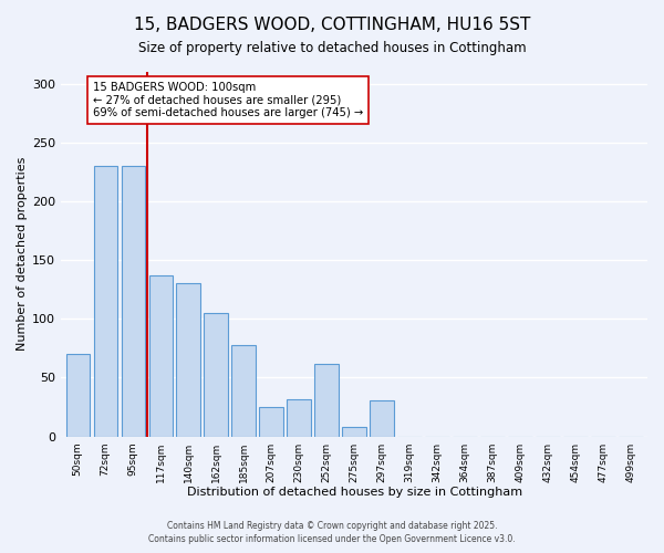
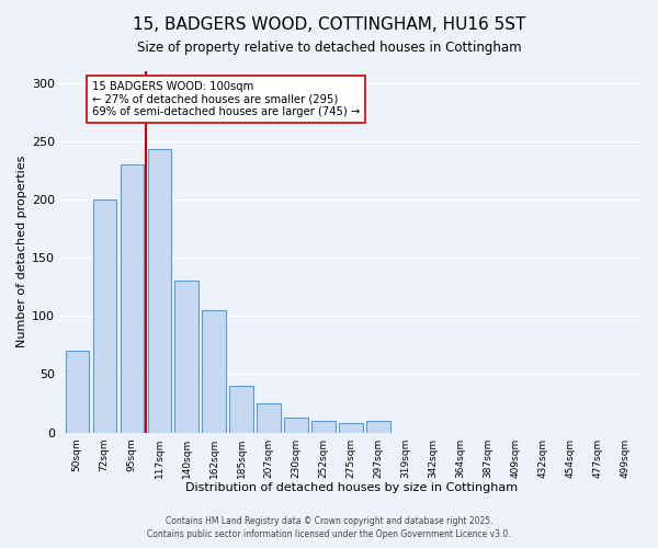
72sqm: 230 -> 200
117sqm: 137 -> 243
185sqm: 78 -> 40
230sqm: 32 -> 13
252sqm: 62 -> 10
297sqm: 31 -> 10
